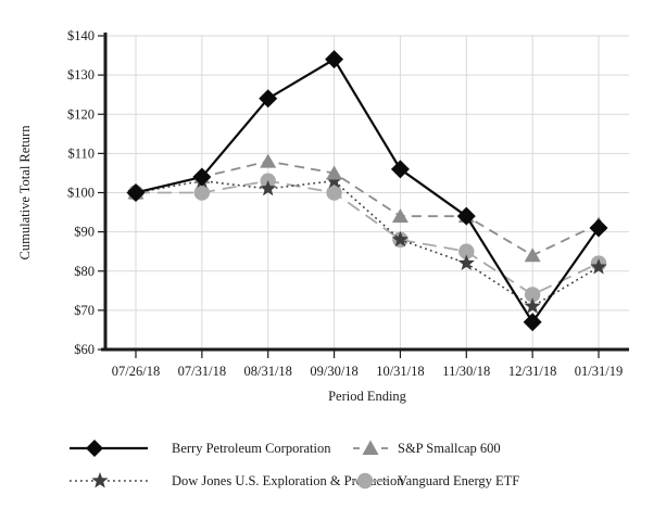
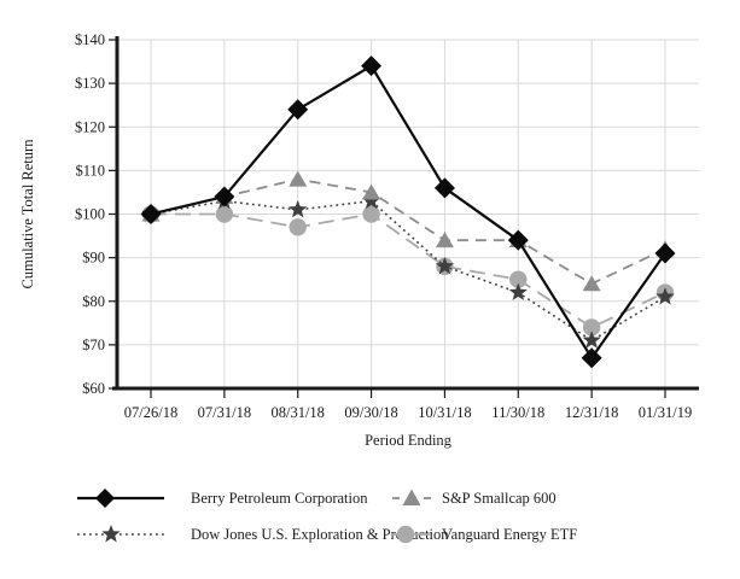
Vanguard Energy ETF/08/31/18: $103 -> $97
